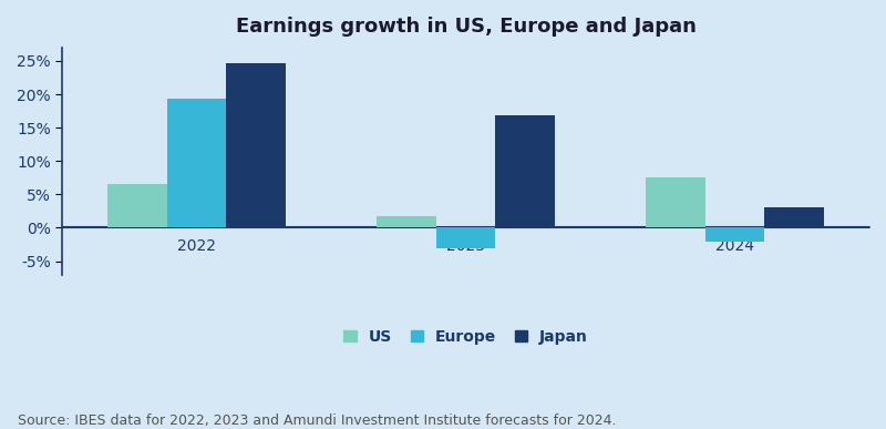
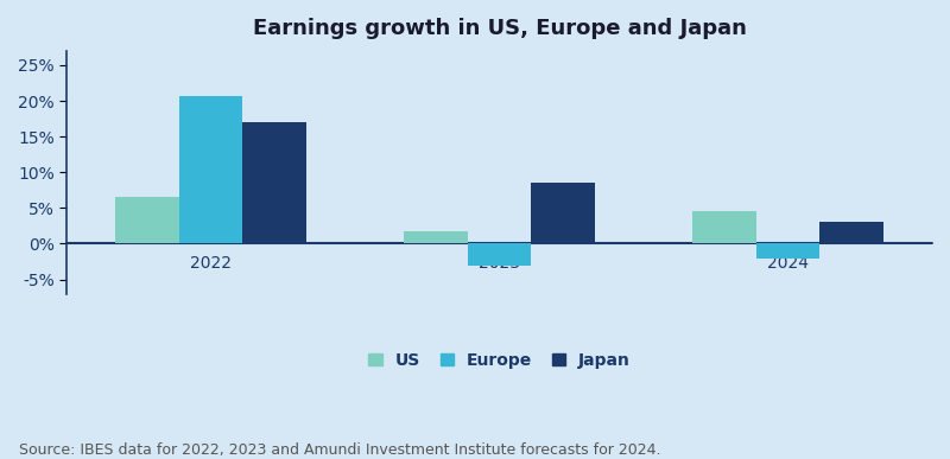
Europe/2022: 19.4% -> 20.7%
Japan/2022: 24.6% -> 17.0%
Japan/2023: 16.8% -> 8.5%
US/2024: 7.6% -> 4.5%
